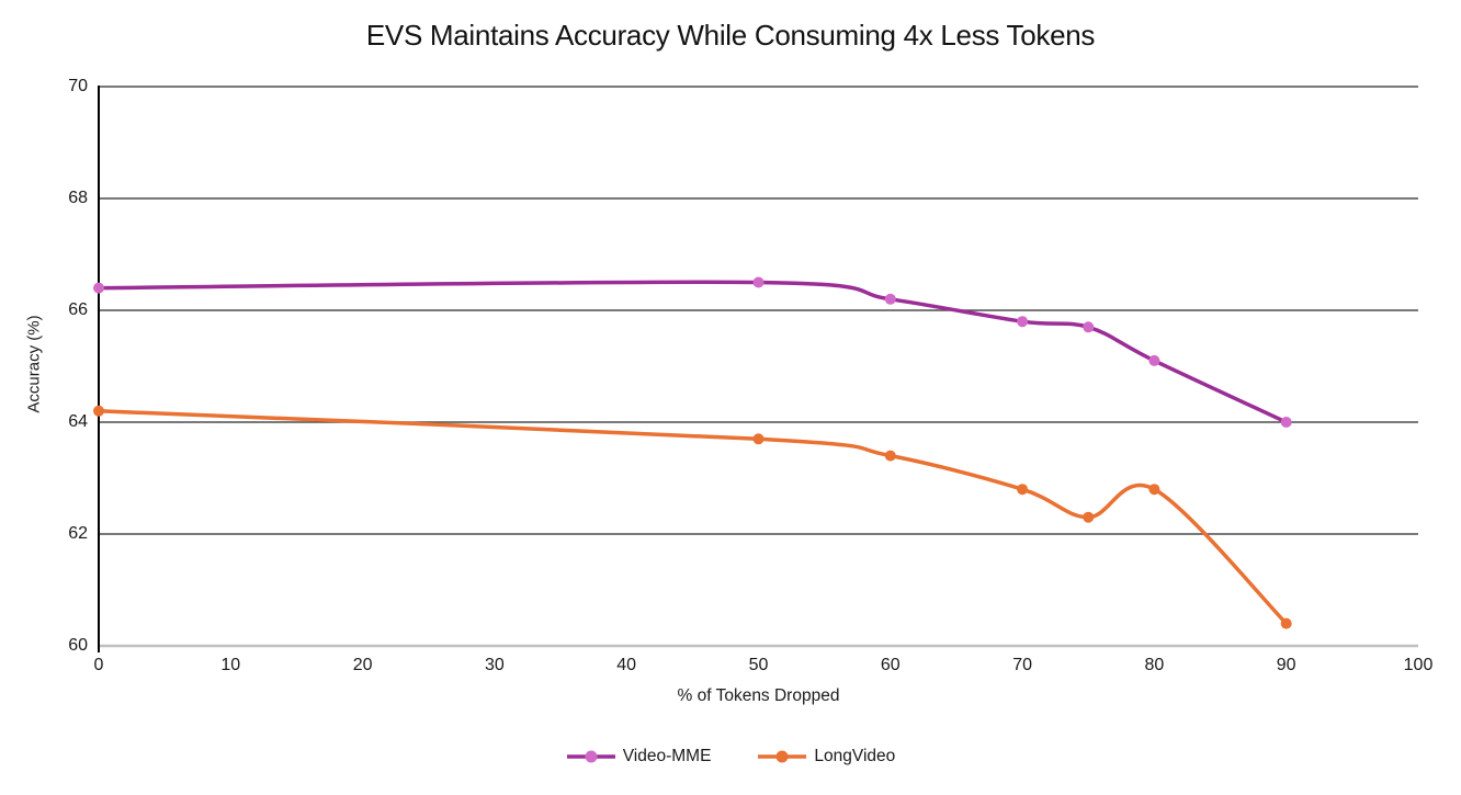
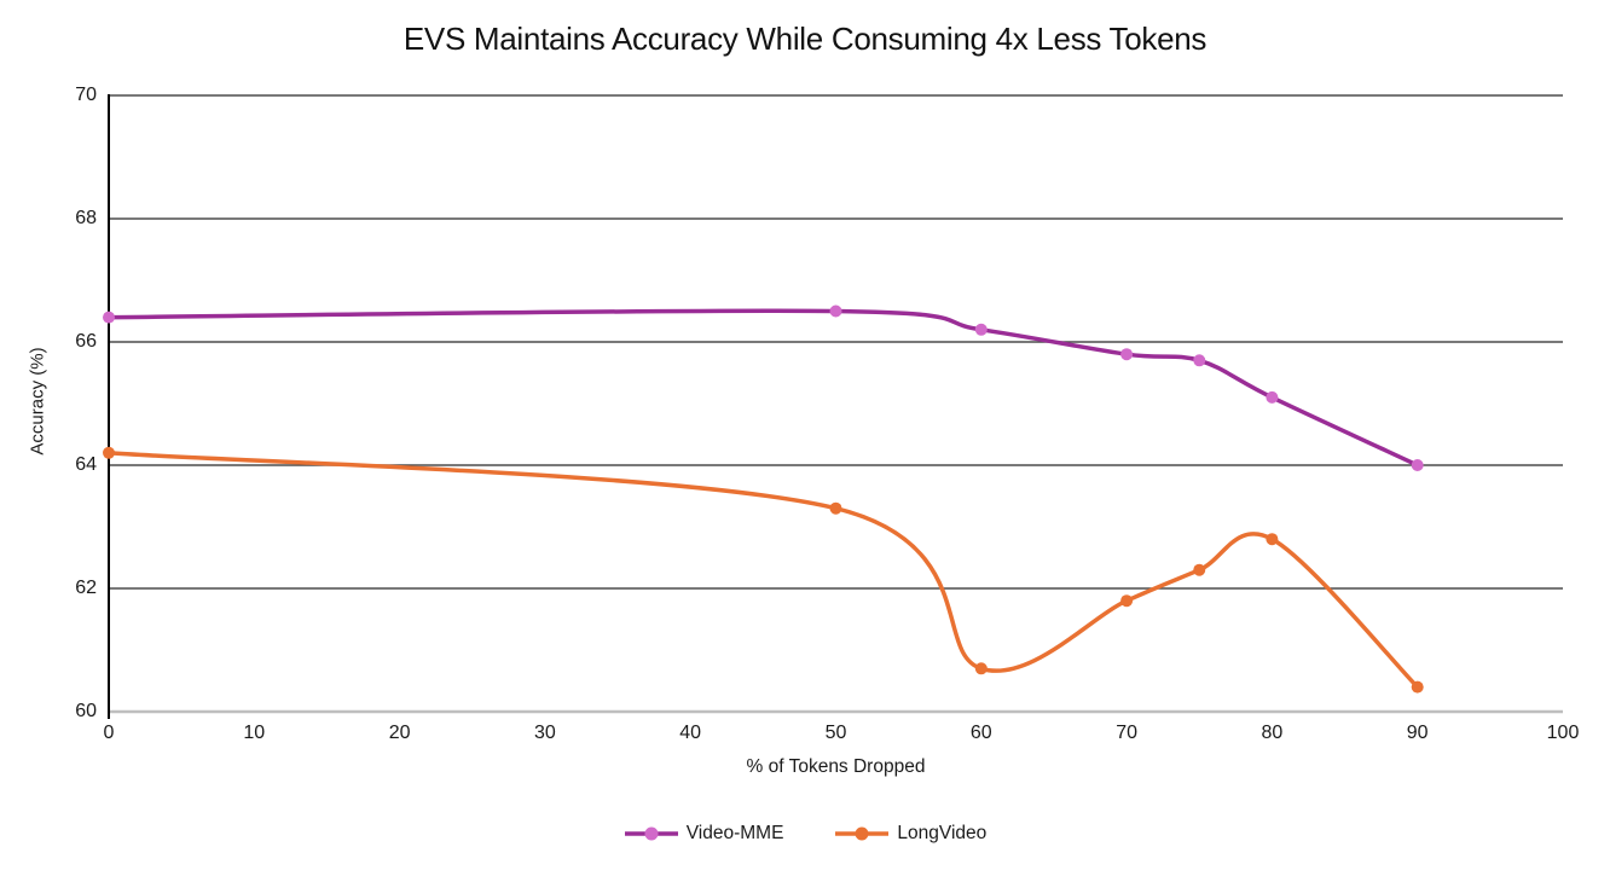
LongVideo/50: 63.7 -> 63.3
LongVideo/60: 63.4 -> 60.7
LongVideo/70: 62.8 -> 61.8
